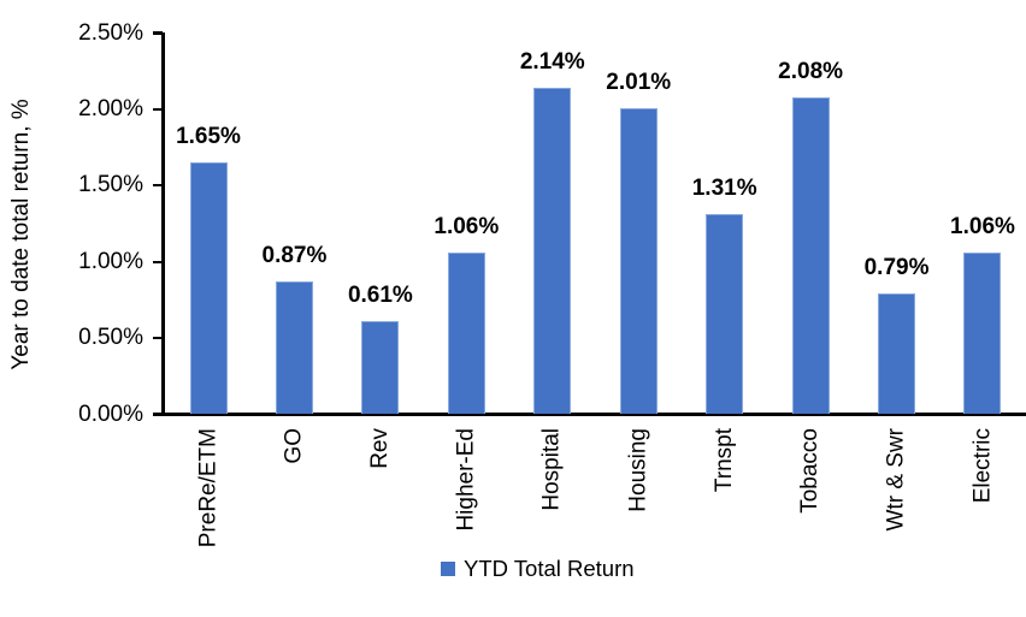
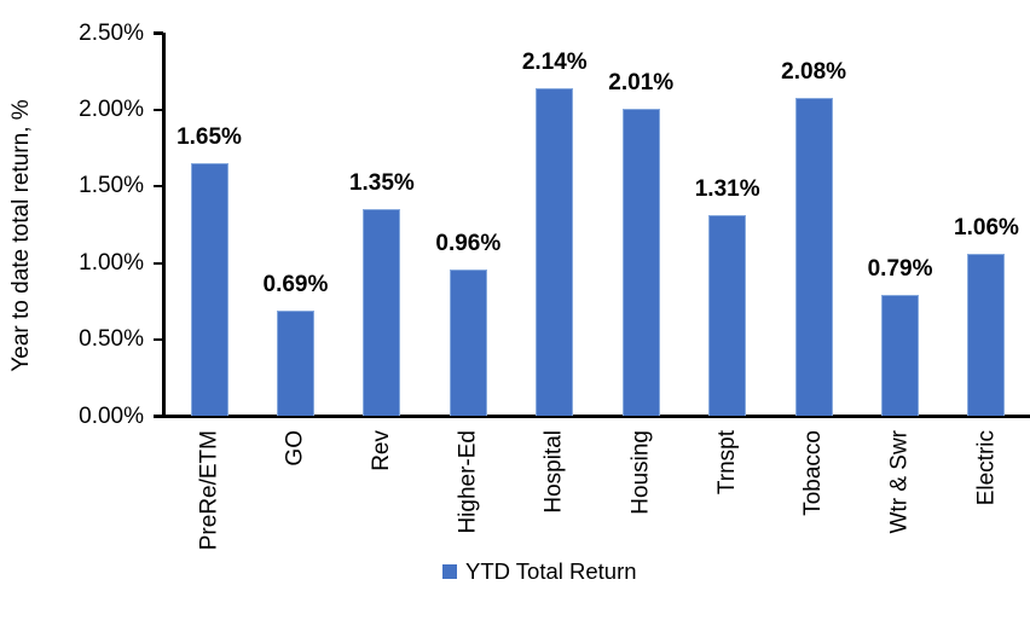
GO: 0.87% -> 0.69%
Rev: 0.61% -> 1.35%
Higher-Ed: 1.06% -> 0.96%
